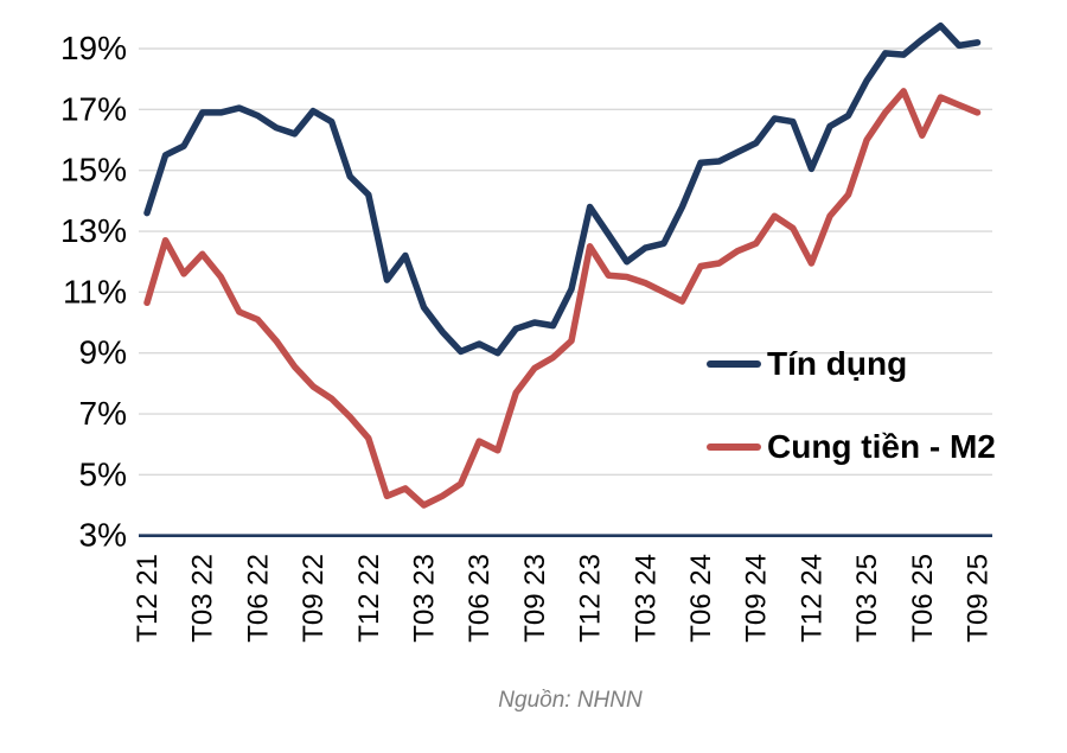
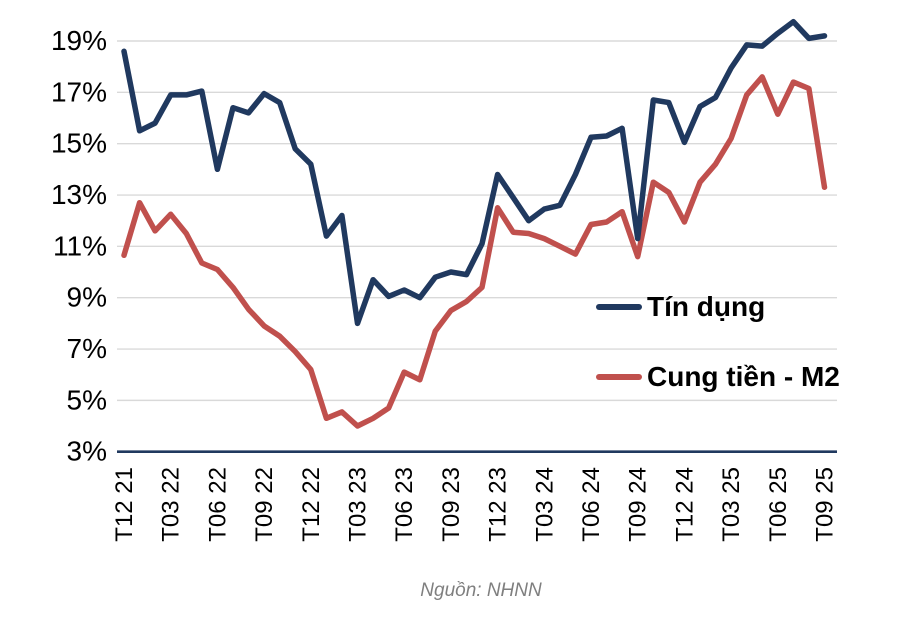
Tín dụng/T12 21: 13.6% -> 18.6%
Tín dụng/T06 22: 16.8% -> 14.0%
Tín dụng/T03 23: 10.5% -> 8.0%
Tín dụng/T09 24: 15.9% -> 11.3%
Cung tiền - M2/T09 24: 12.6% -> 10.6%
Cung tiền - M2/T03 25: 16.0% -> 15.2%
Cung tiền - M2/T09 25: 16.9% -> 13.3%
